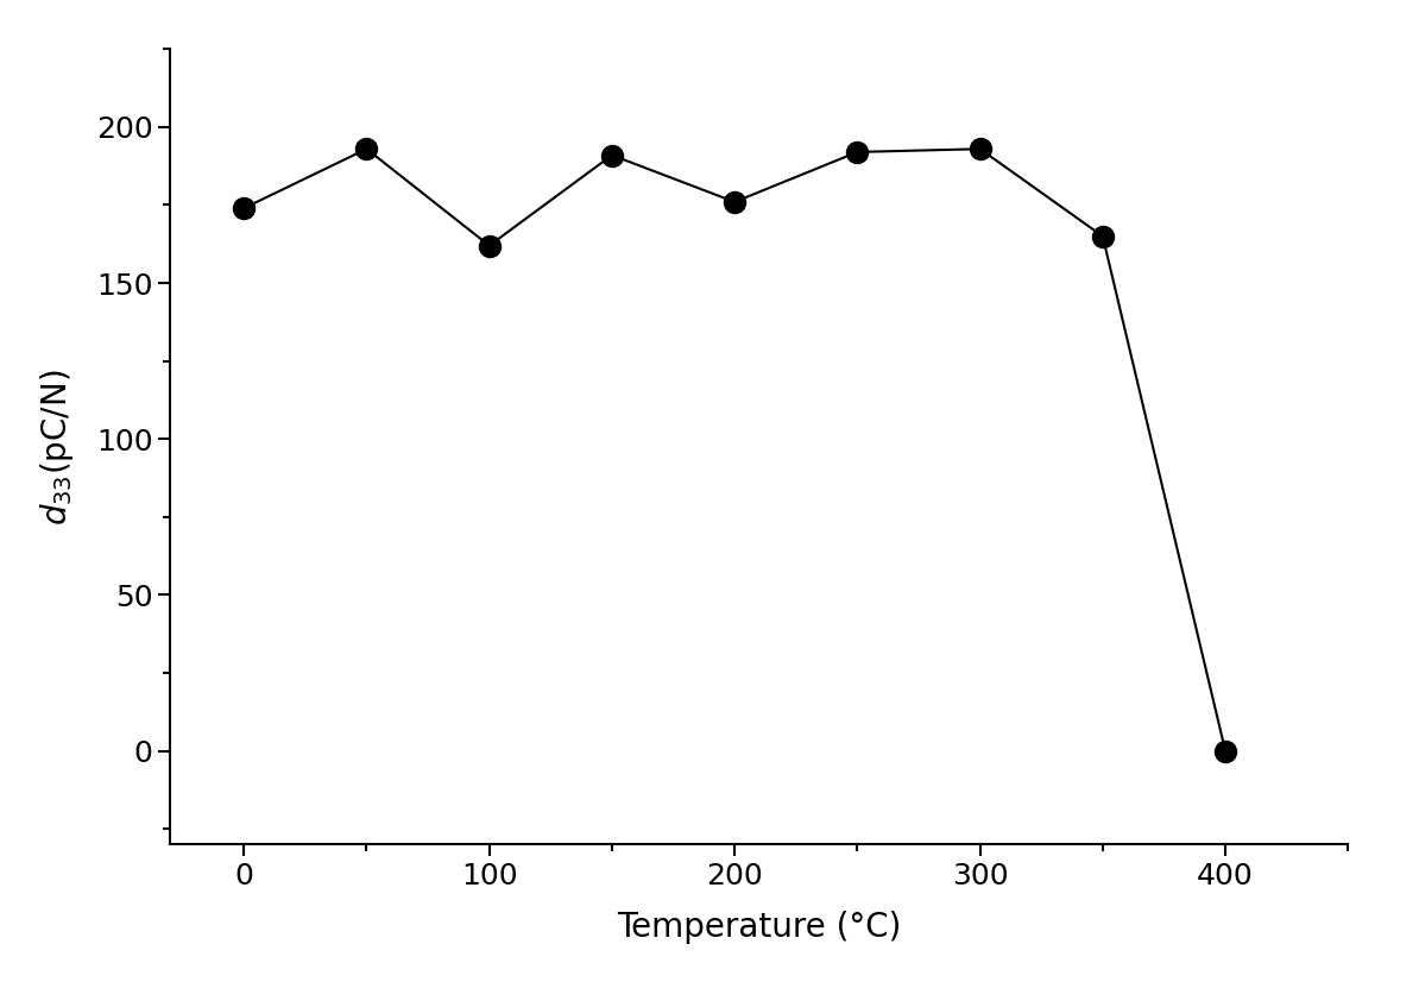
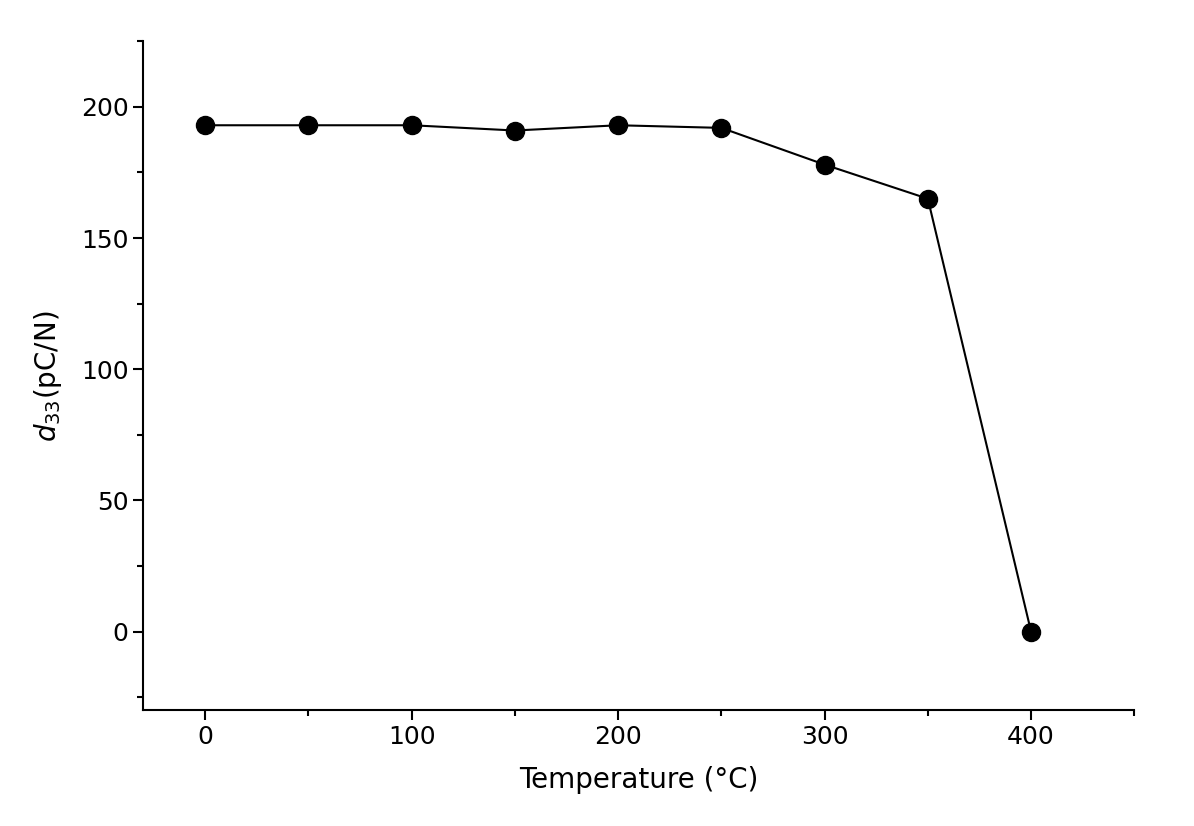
0: 174 -> 193
100: 162 -> 193
200: 176 -> 193
300: 193 -> 178
